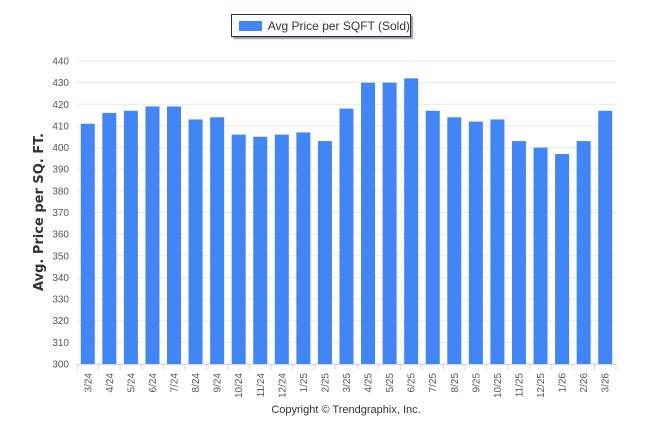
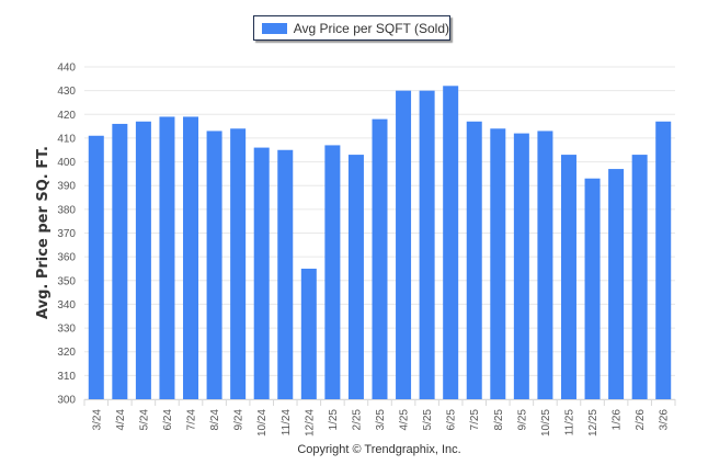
12/24: 406 -> 355
12/25: 400 -> 393
